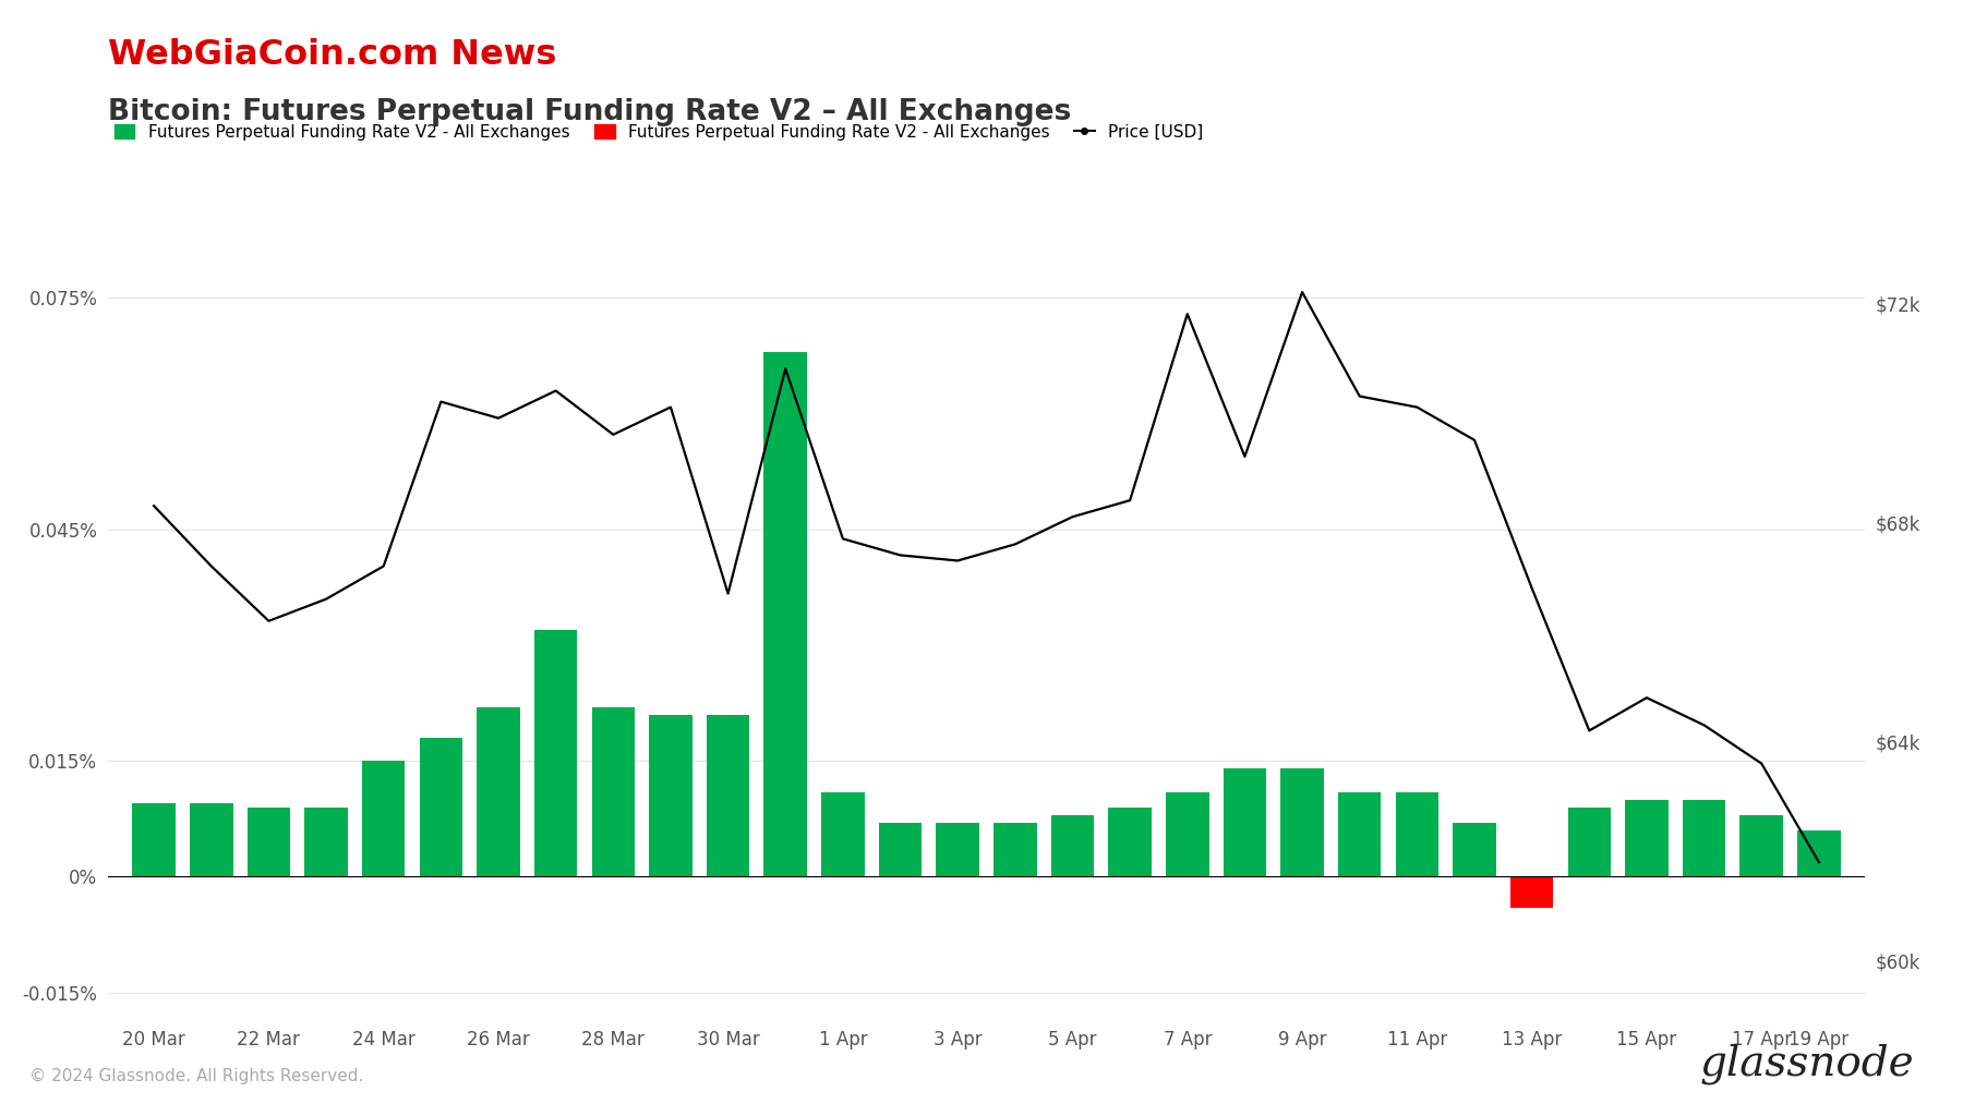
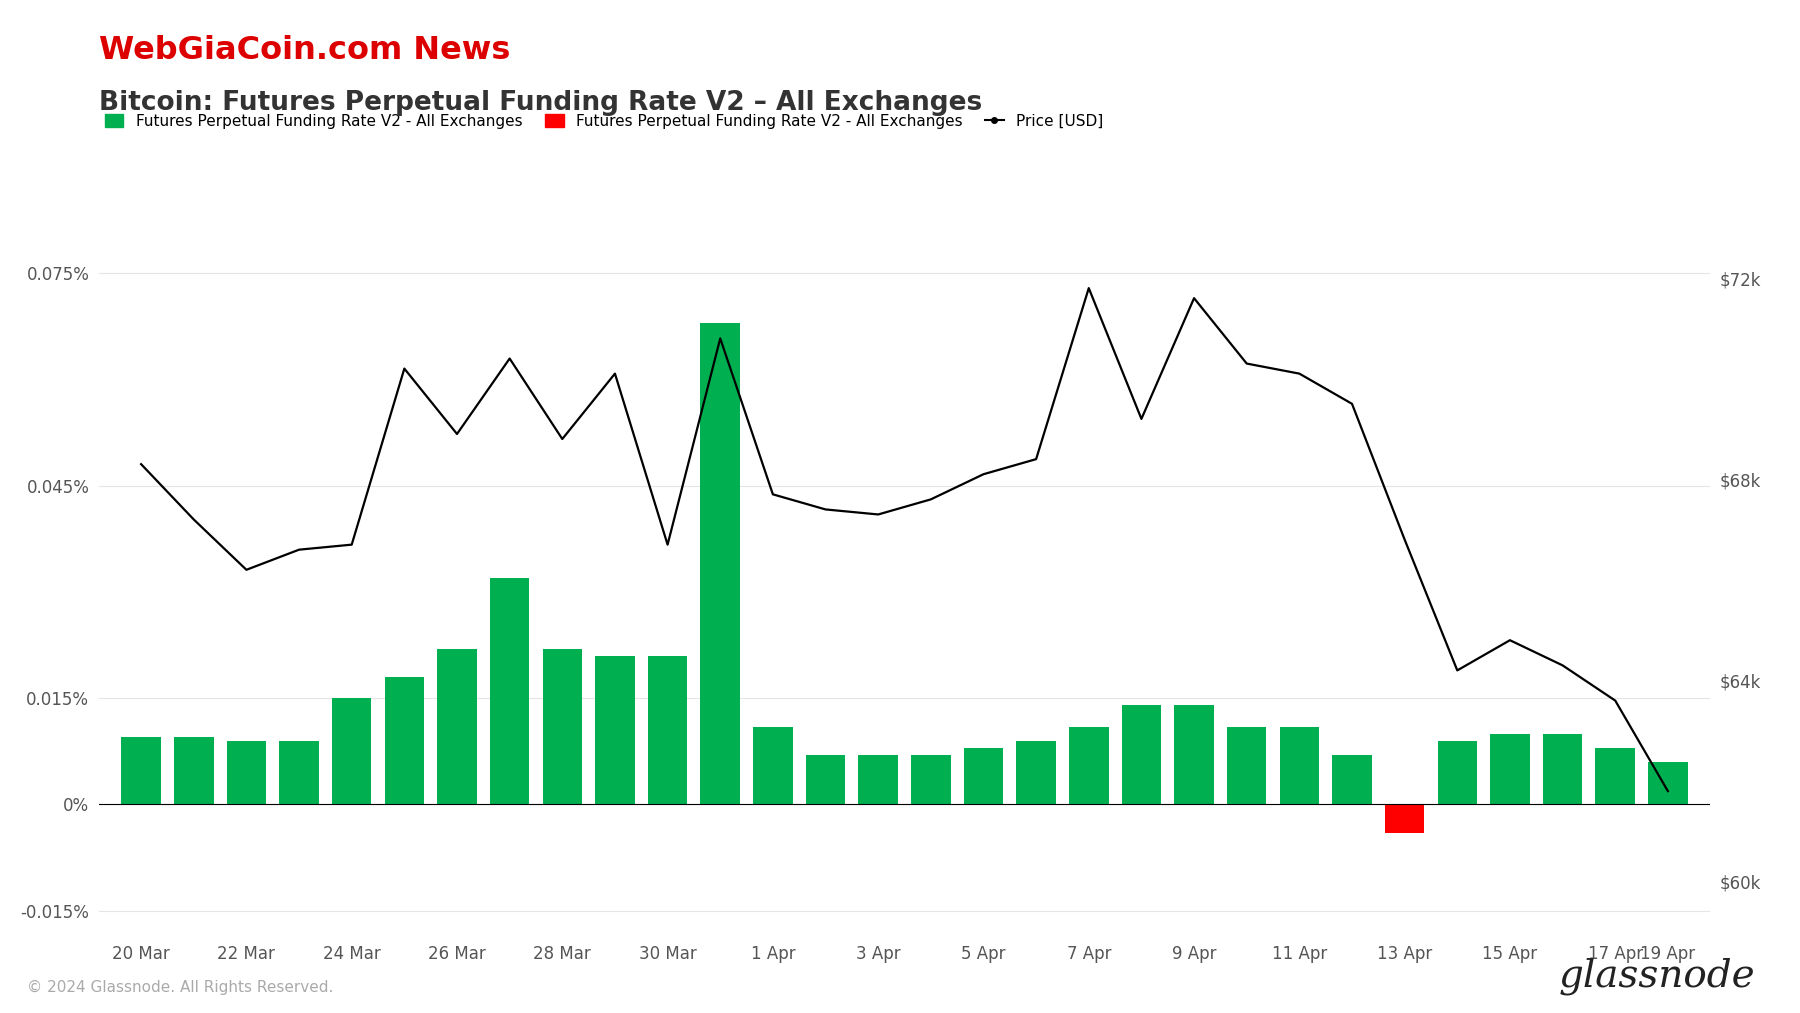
Price [USD]/24 Mar: $67.2k -> $66.7k
Price [USD]/26 Mar: $69.9k -> $68.9k
Price [USD]/28 Mar: $69.6k -> $68.8k
Price [USD]/9 Apr: $72.2k -> $71.6k
